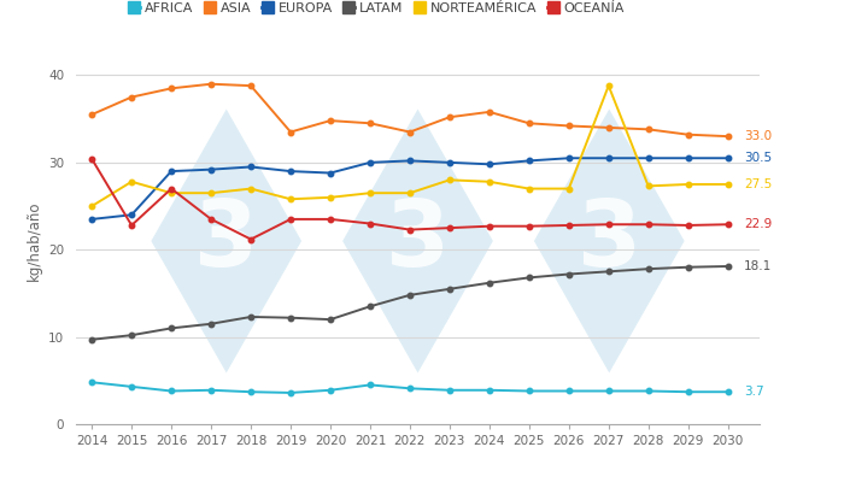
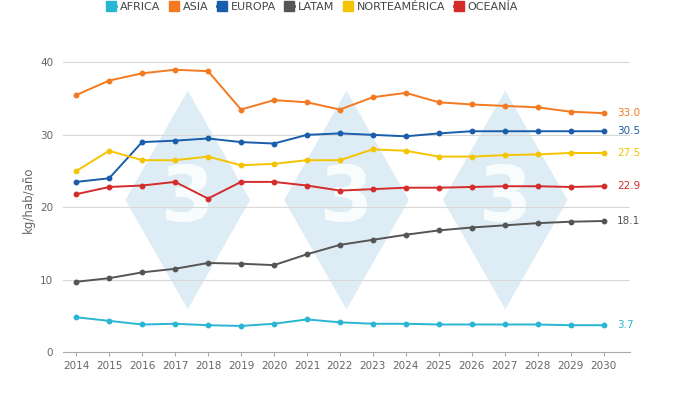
OCEANÍA/2014: 30.4 -> 21.8
OCEANÍA/2016: 27.0 -> 23.0
NORTEAMÉRICA/2027: 38.8 -> 27.2
